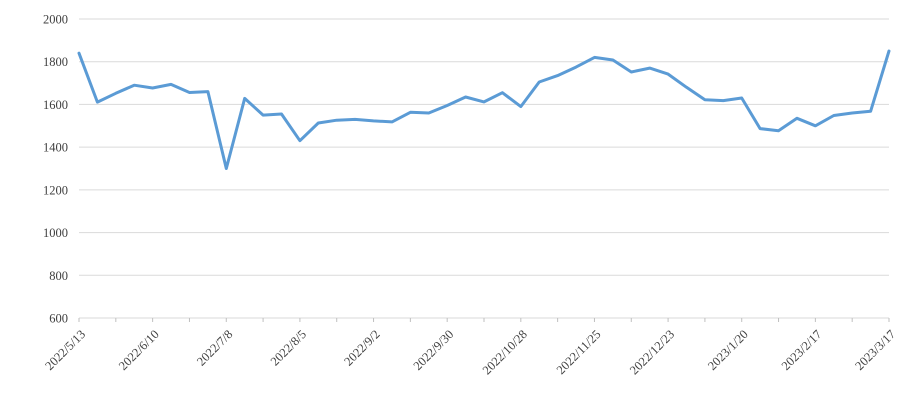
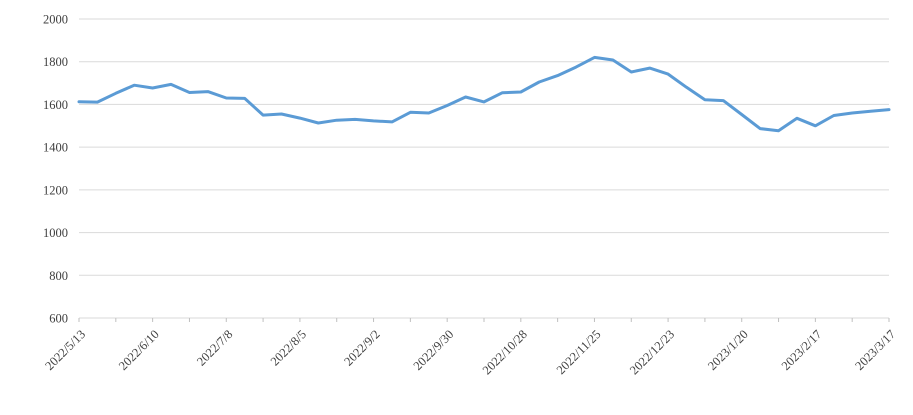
2022/5/13: 1840 -> 1610
2022/7/8: 1300 -> 1630
2022/8/5: 1430 -> 1540
2022/10/28: 1590 -> 1660
2023/1/20: 1630 -> 1550
2023/3/17: 1850 -> 1580
